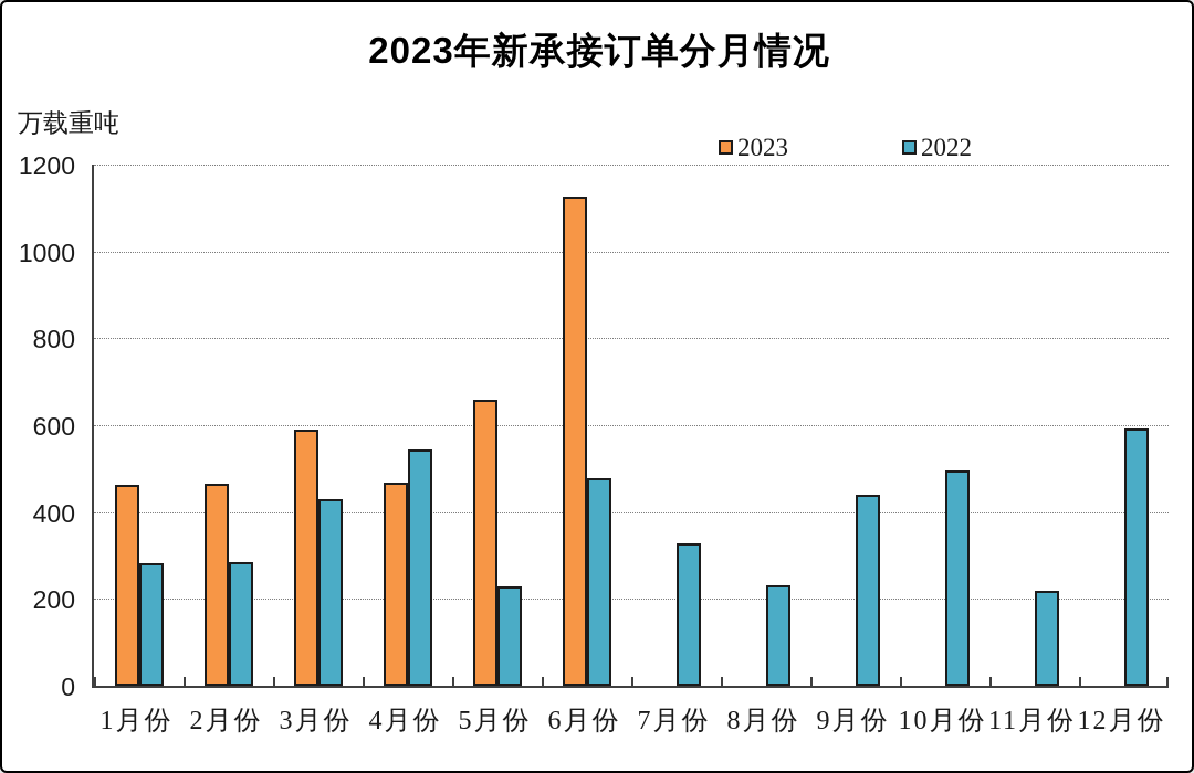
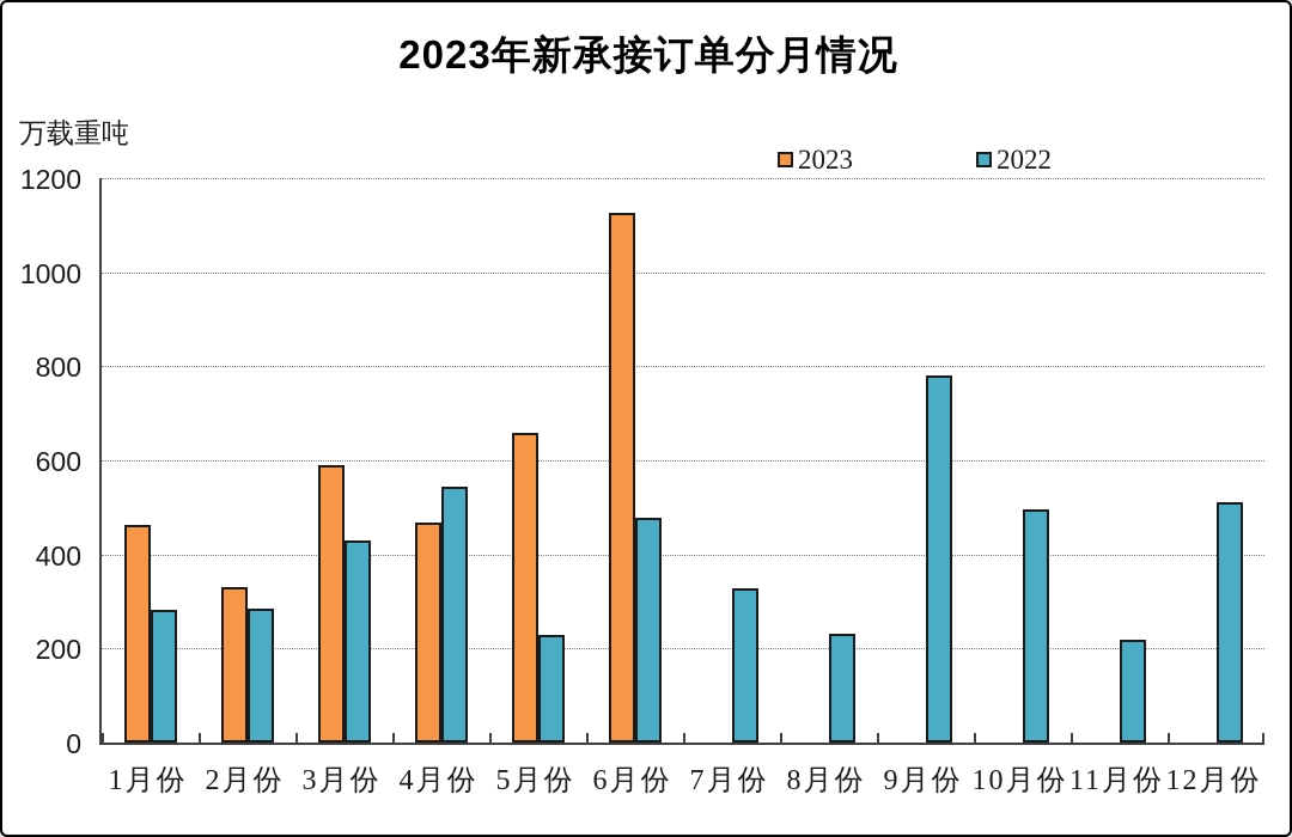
2023/2月份: 460 -> 330
2022/9月份: 440 -> 780
2022/12月份: 590 -> 510
